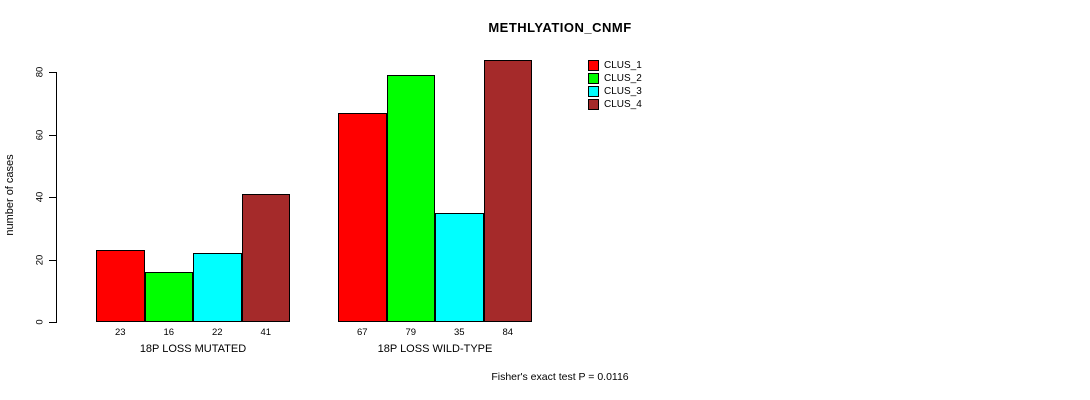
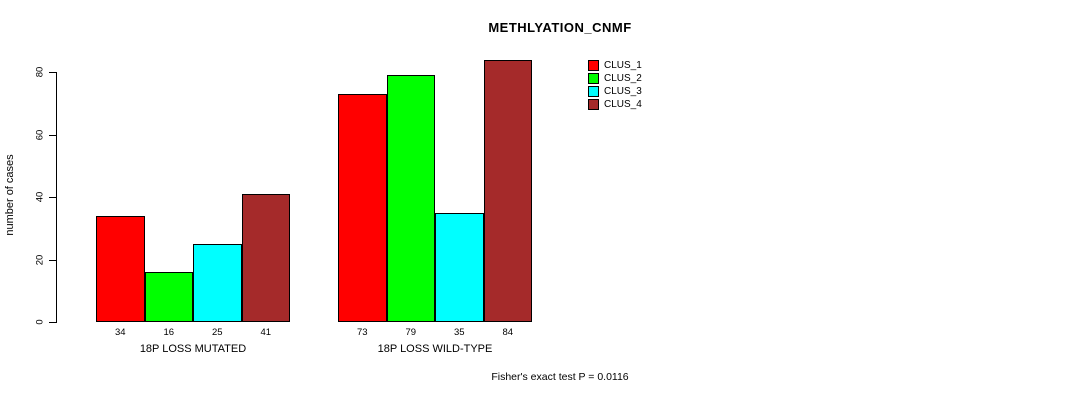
CLUS_1/18P LOSS MUTATED: 23 -> 34
CLUS_3/18P LOSS MUTATED: 22 -> 25
CLUS_1/18P LOSS WILD-TYPE: 67 -> 73
